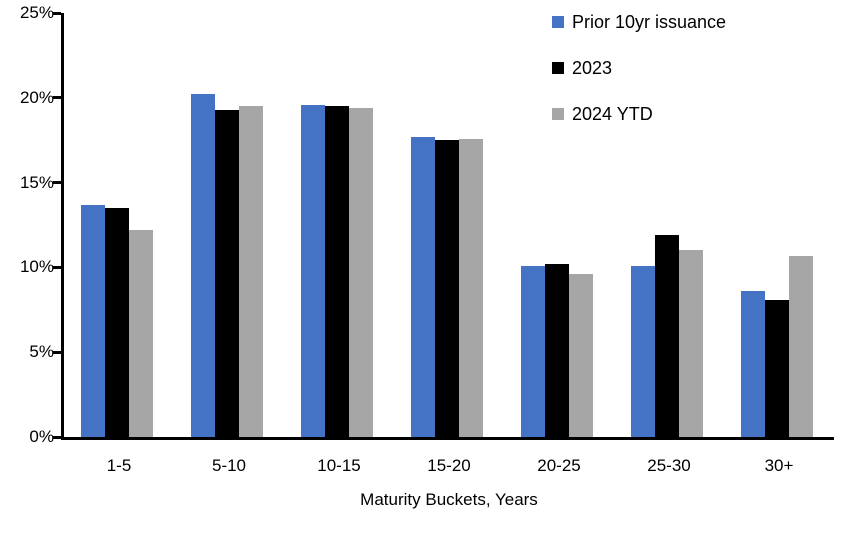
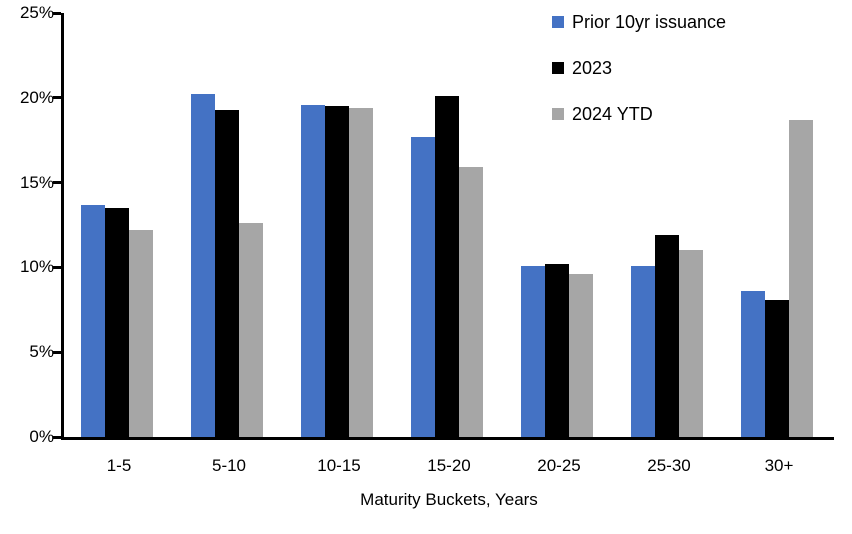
2024 YTD/5-10: 19.5% -> 12.6%
2023/15-20: 17.5% -> 20.1%
2024 YTD/15-20: 17.6% -> 15.9%
2024 YTD/30+: 10.7% -> 18.7%
